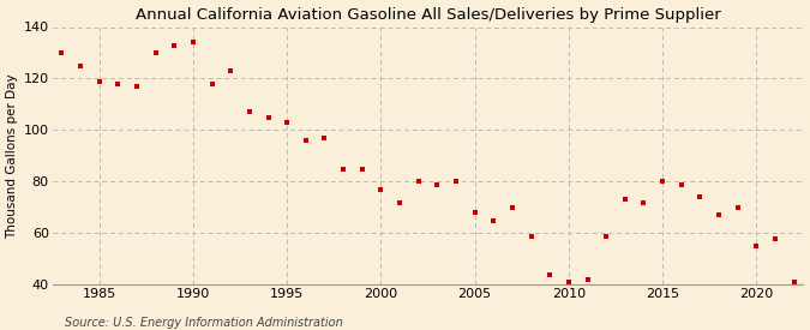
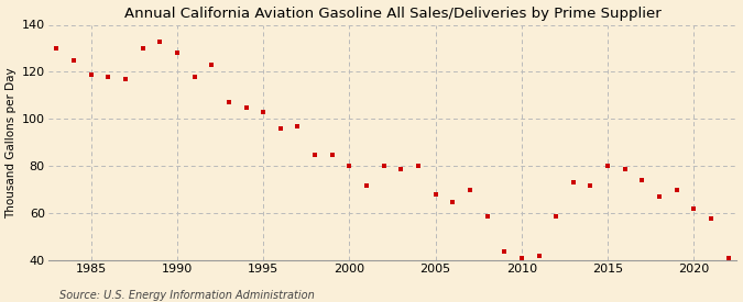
1990: 134 -> 128
2000: 77 -> 80
2020: 55 -> 62
